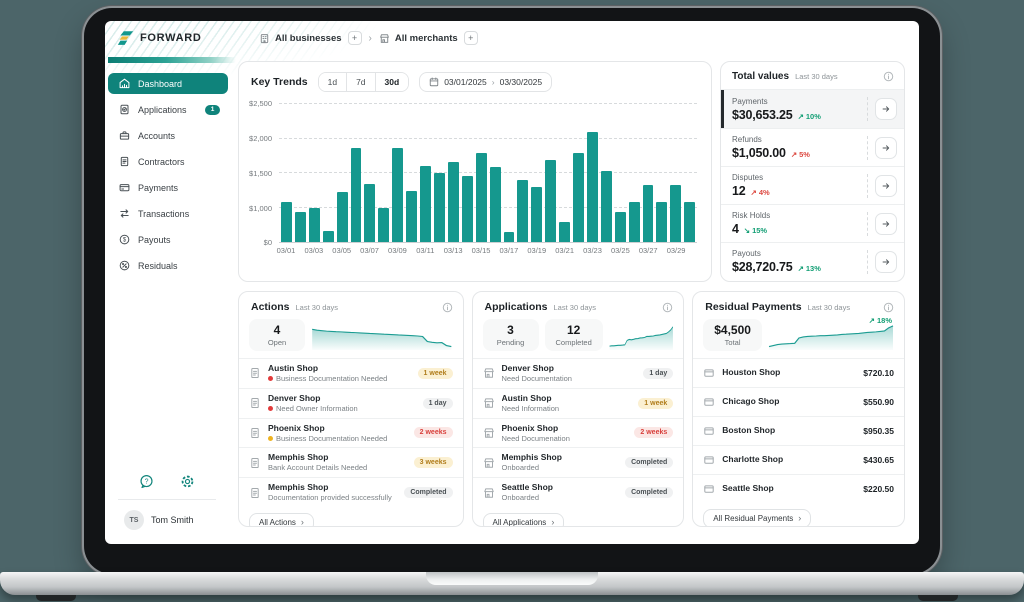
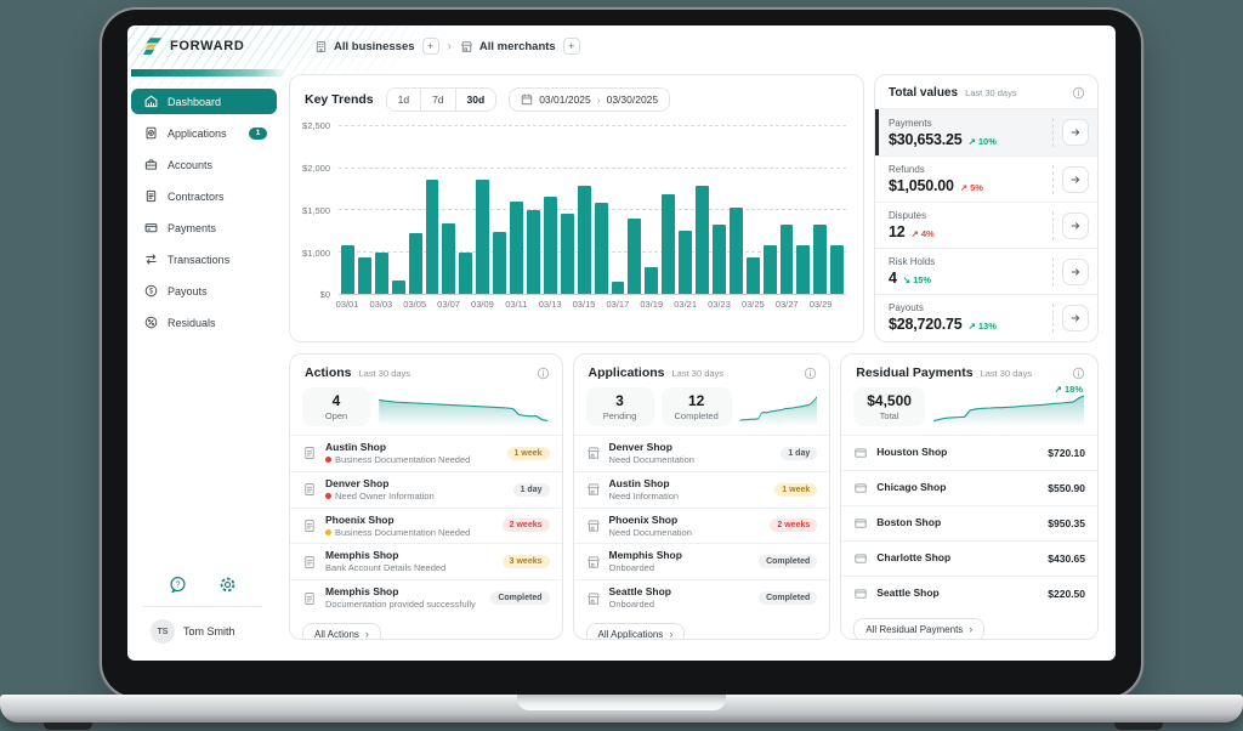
03/19: $1300 -> $700
03/21: $600 -> $1300
03/23: $2100 -> $1300
